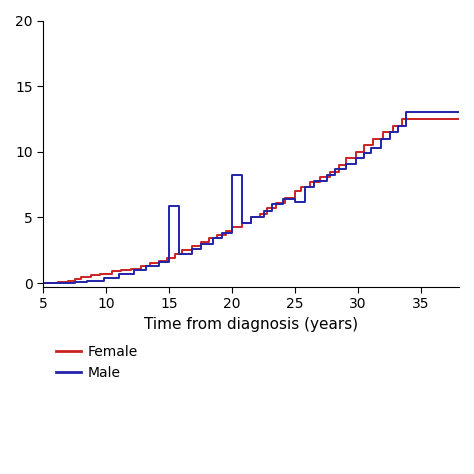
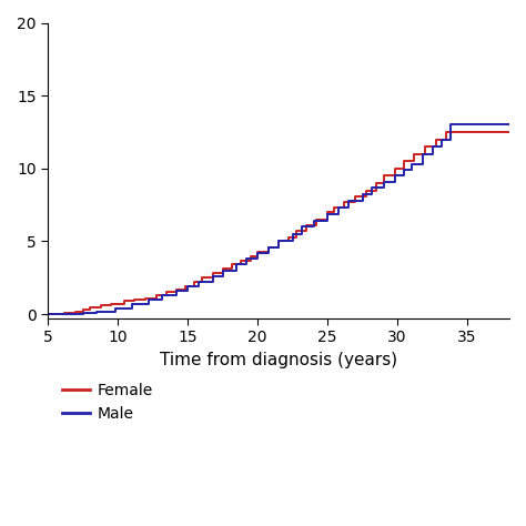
Male/15: 5.9 -> 1.9
Male/20: 8.2 -> 4.2
Male/25: 6.2 -> 6.9
